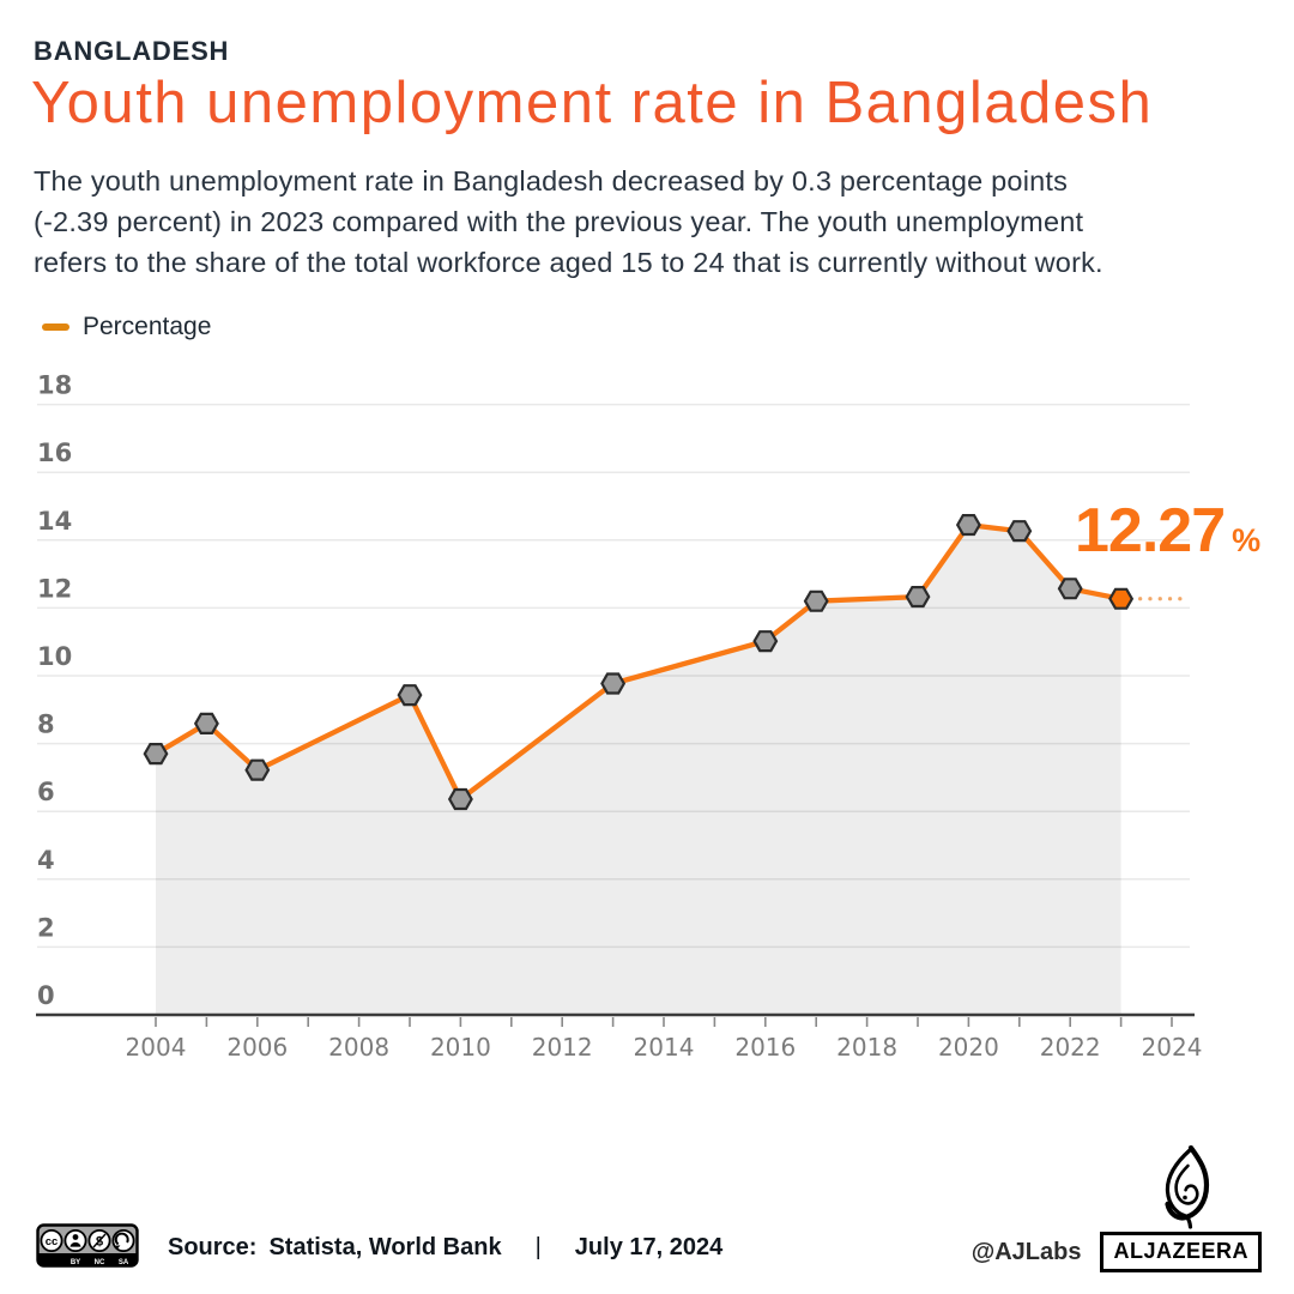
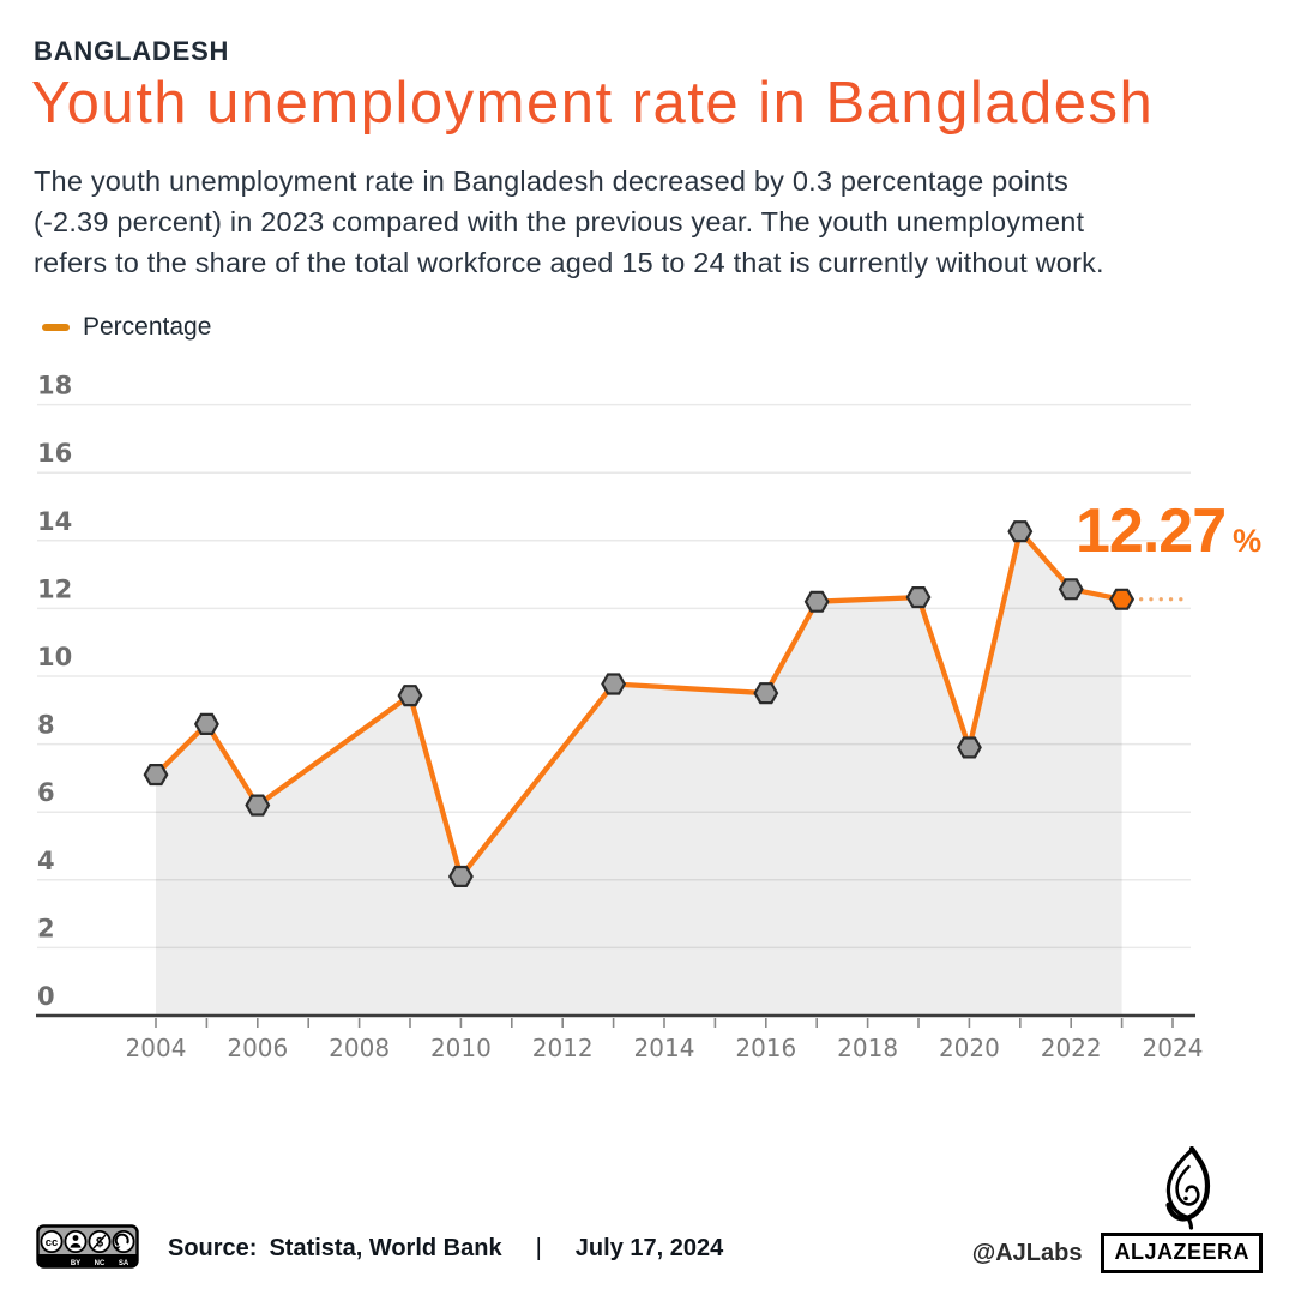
2004: 7.7 -> 7.1
2006: 7.2 -> 6.2
2010: 6.4 -> 4.1
2016: 11.0 -> 9.5
2020: 14.4 -> 7.9
